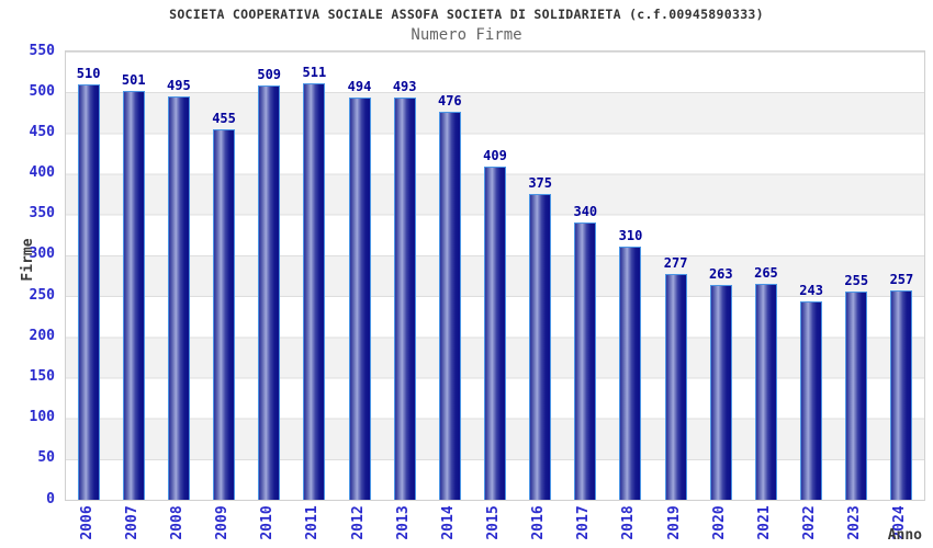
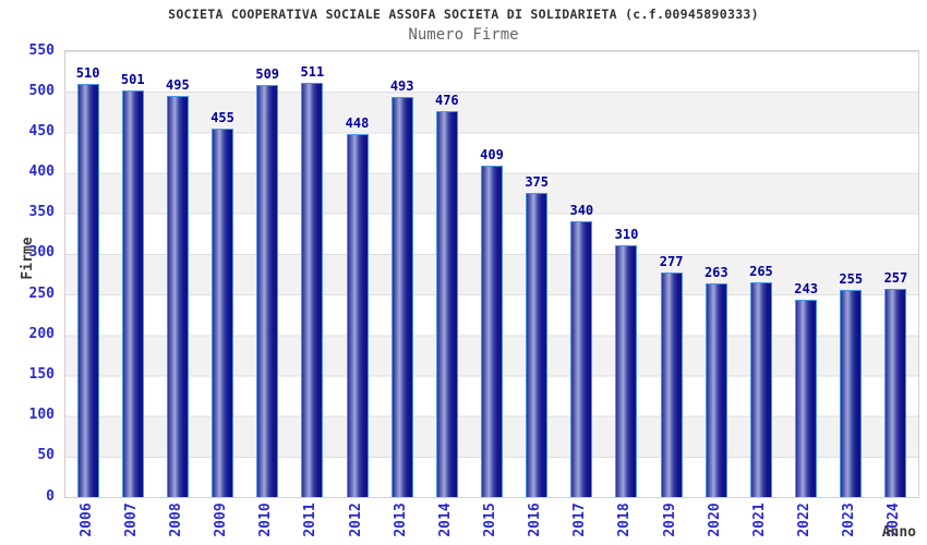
2012: 494 -> 448
